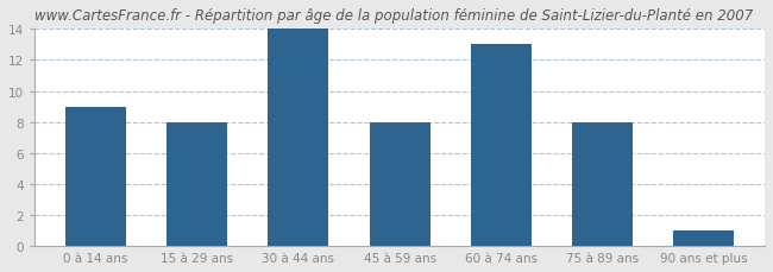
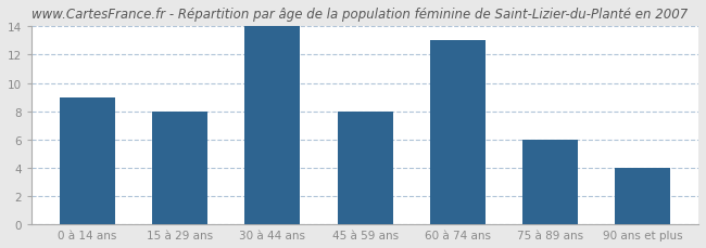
75 à 89 ans: 8 -> 6
90 ans et plus: 1 -> 4
